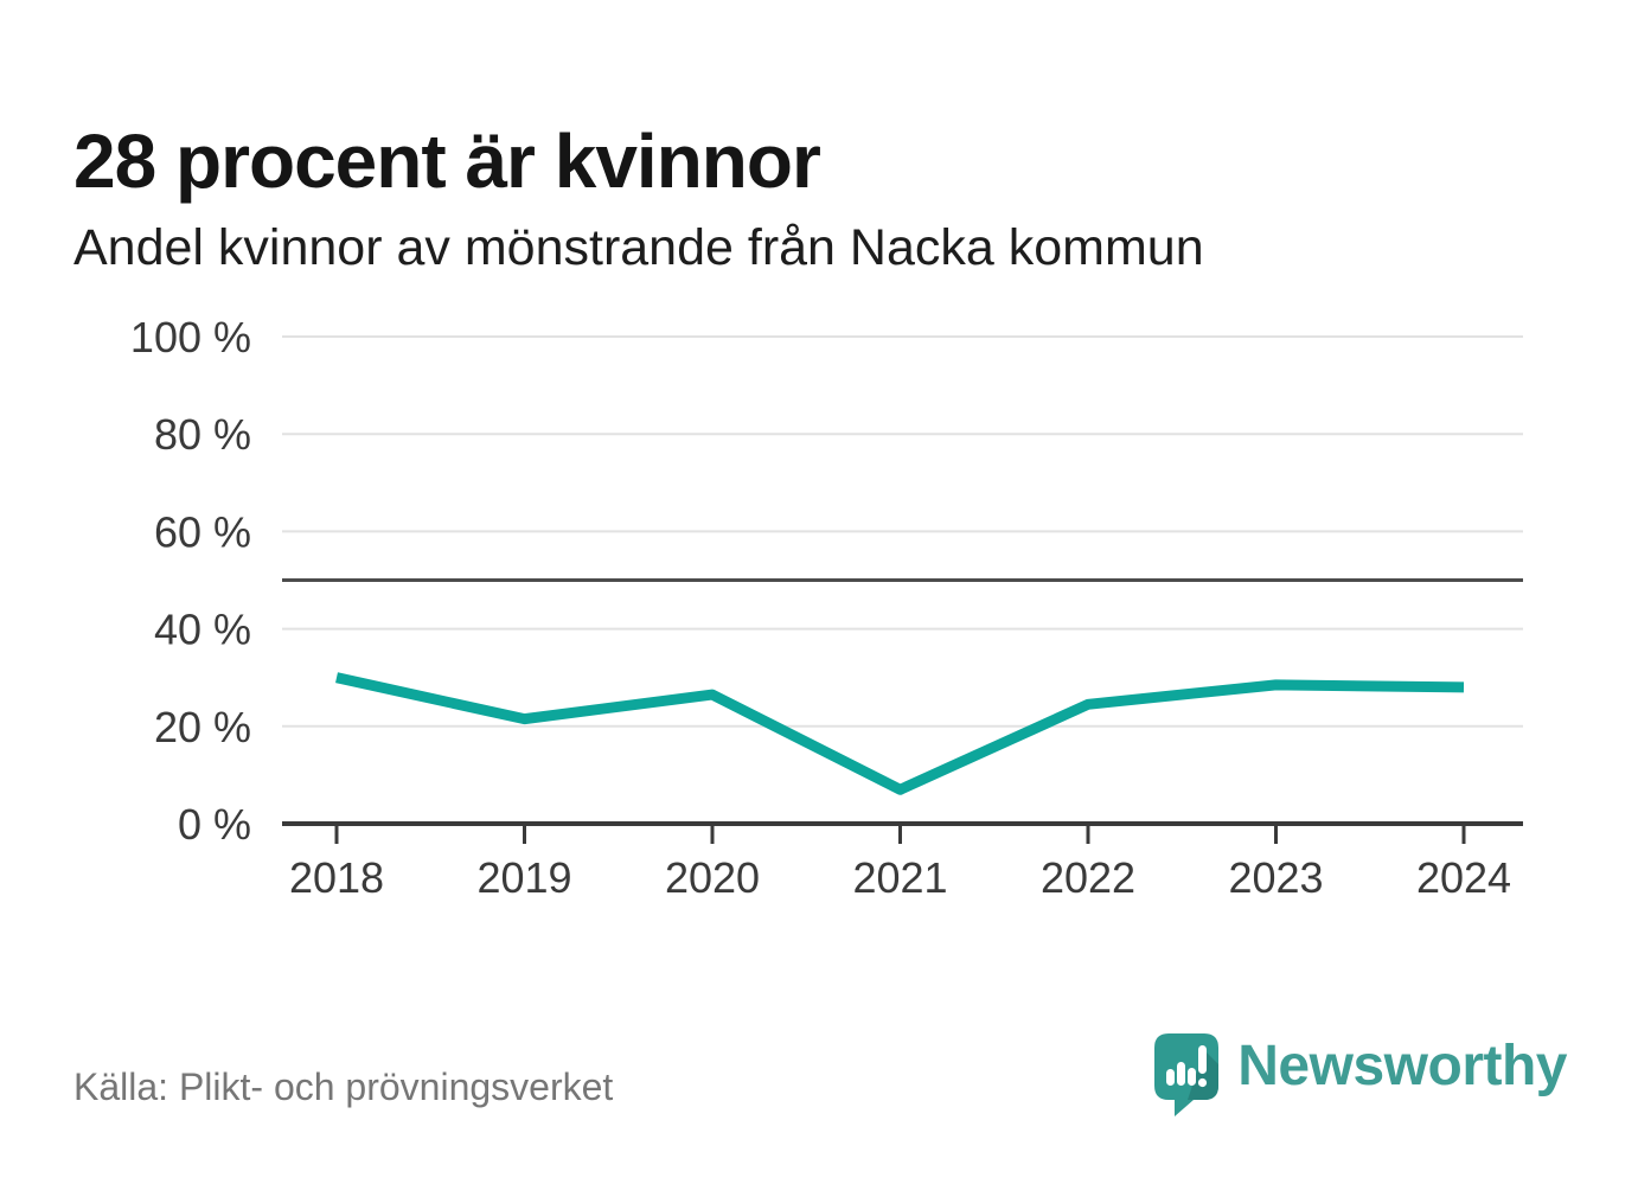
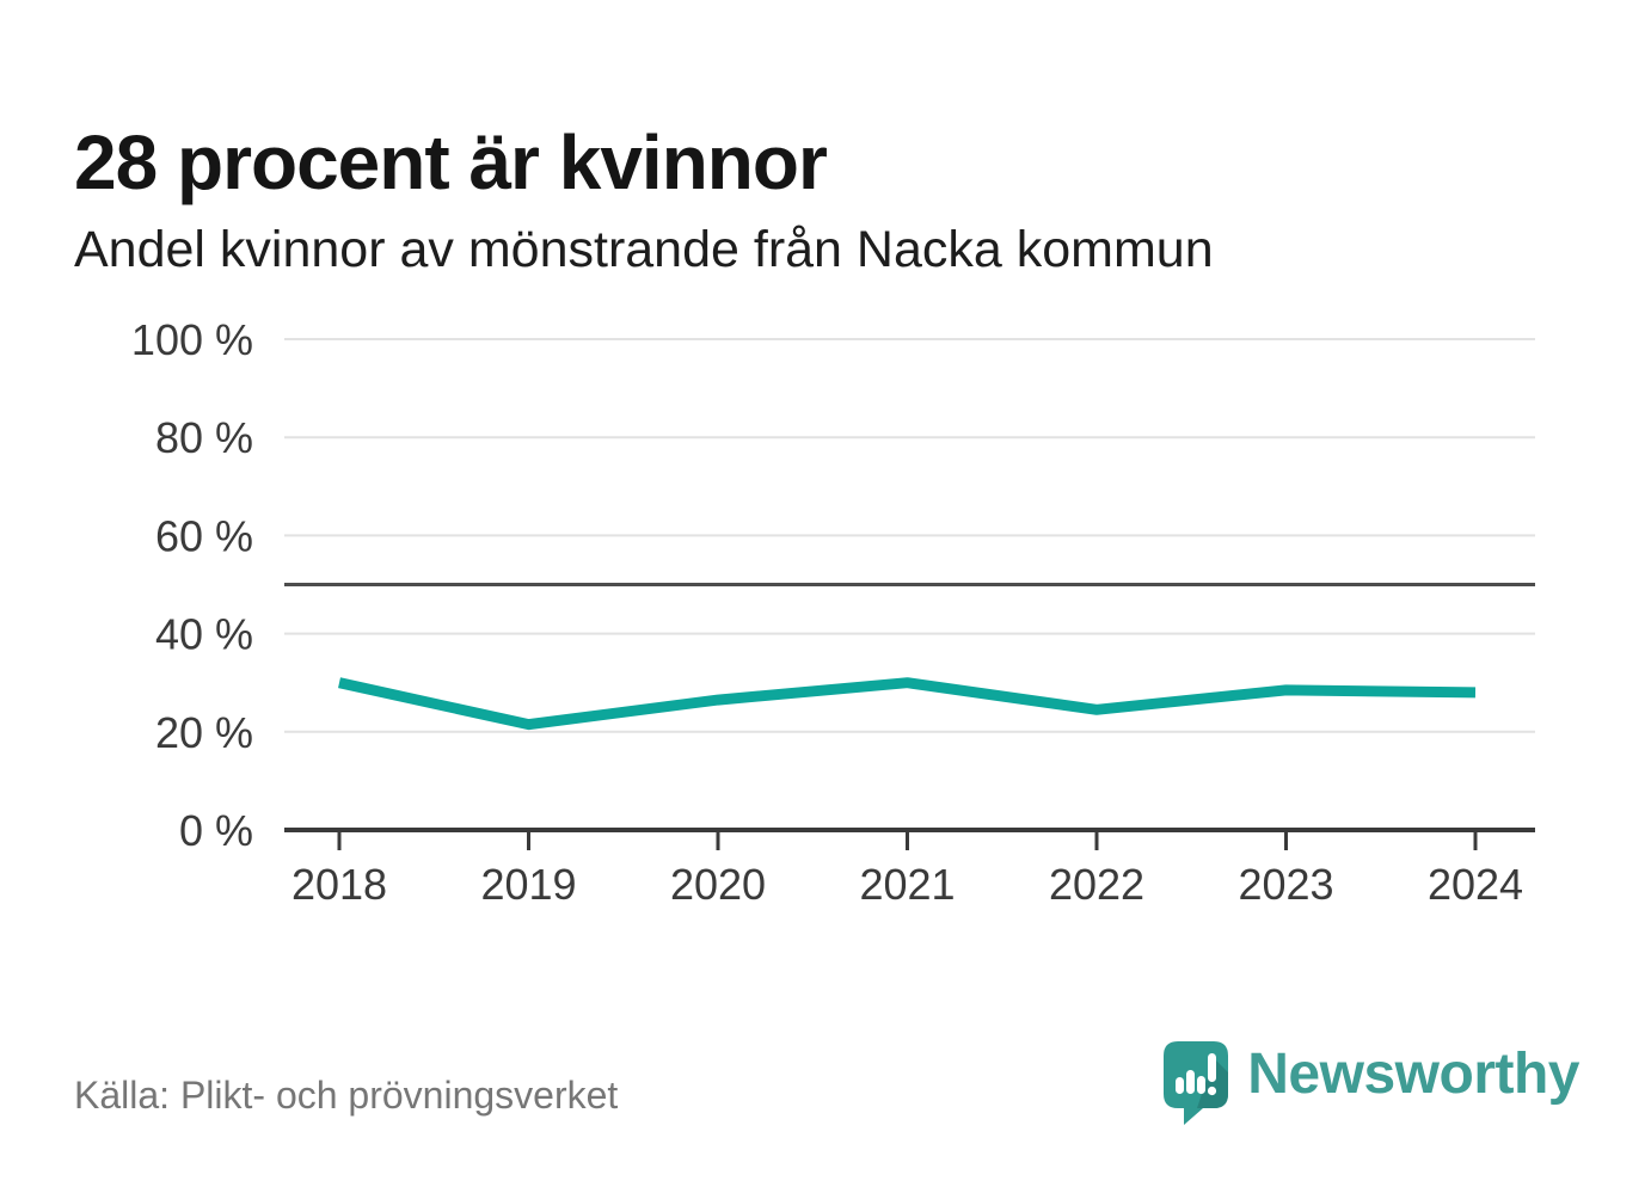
2021: 7% -> 30%
